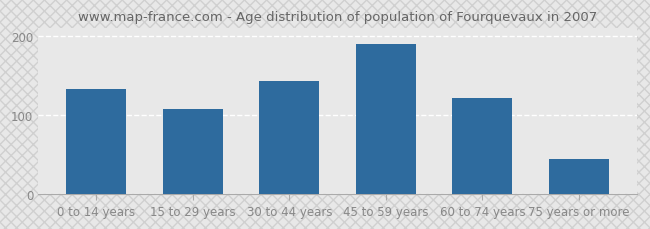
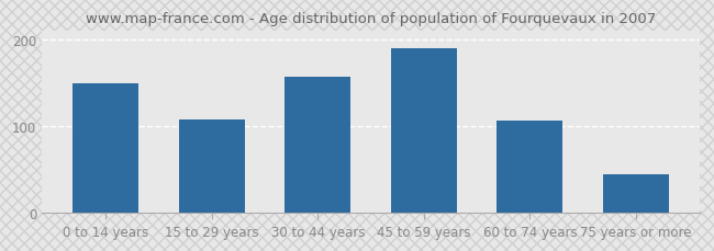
0 to 14 years: 134 -> 150
30 to 44 years: 144 -> 158
60 to 74 years: 122 -> 107
